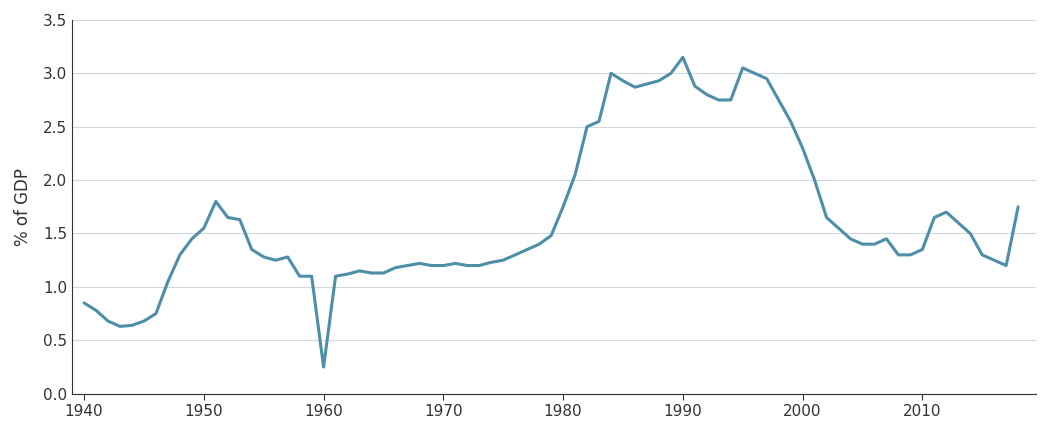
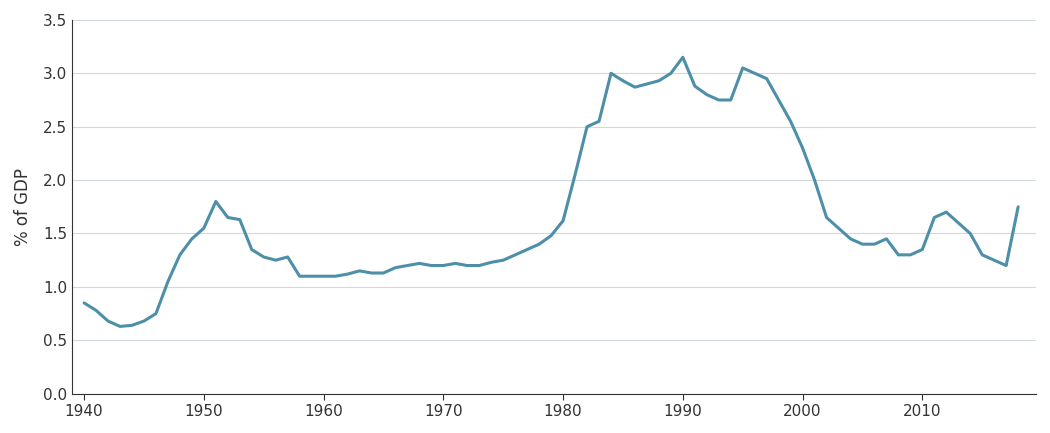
1960: 0.25 -> 1.10
1980: 1.75 -> 1.62
